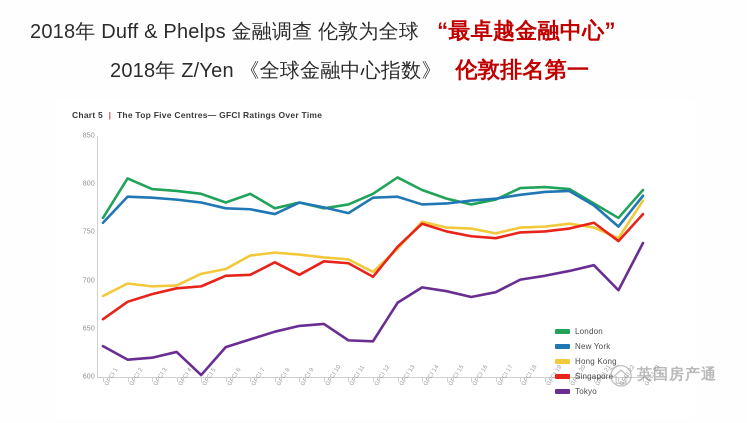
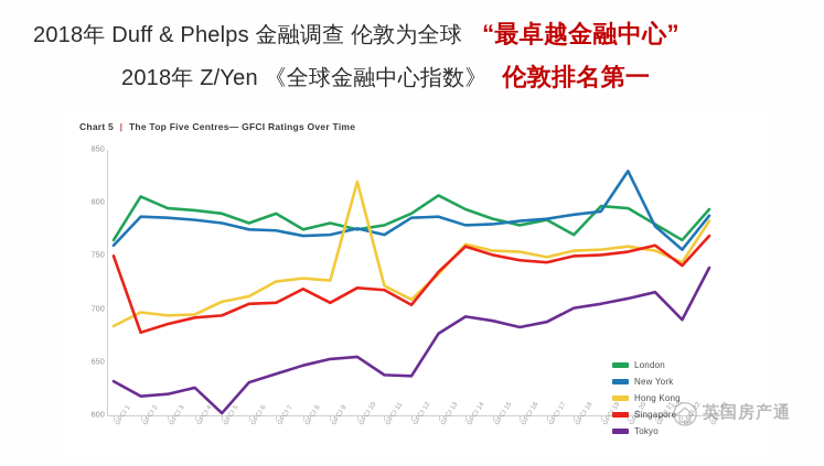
Singapore/GFCI 1: 660 -> 750
New York/GFCI 9: 780 -> 770
Hong Kong/GFCI 10: 720 -> 820
London/GFCI 18: 800 -> 770
New York/GFCI 20: 790 -> 830
